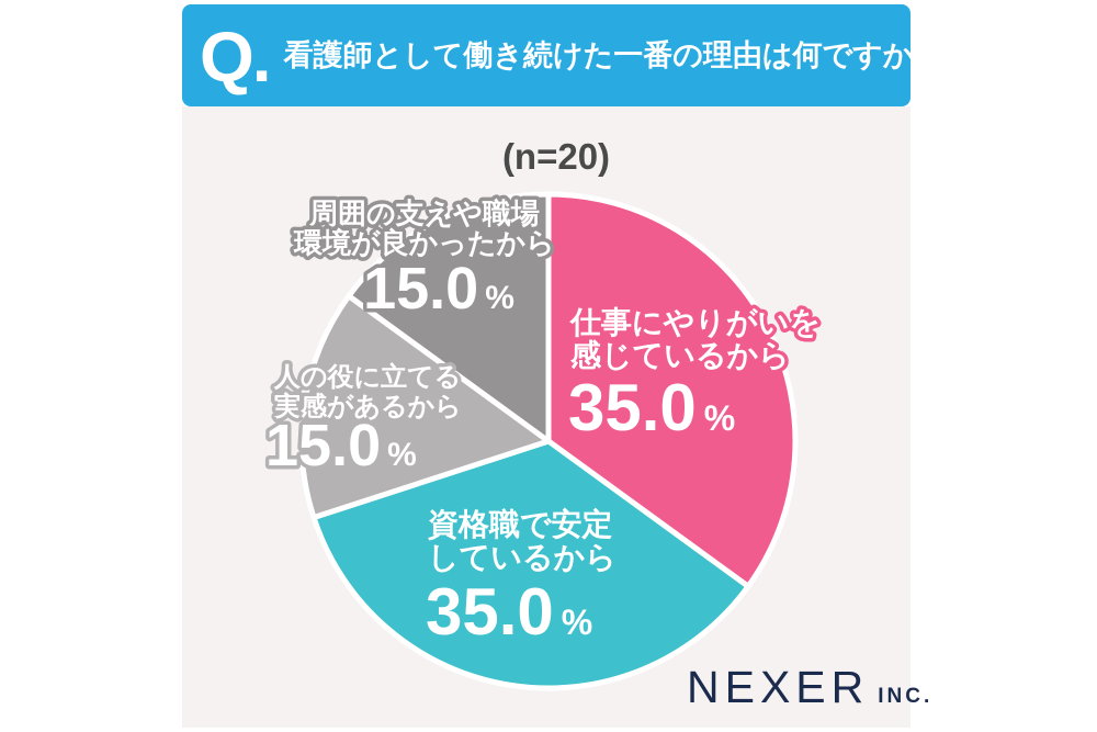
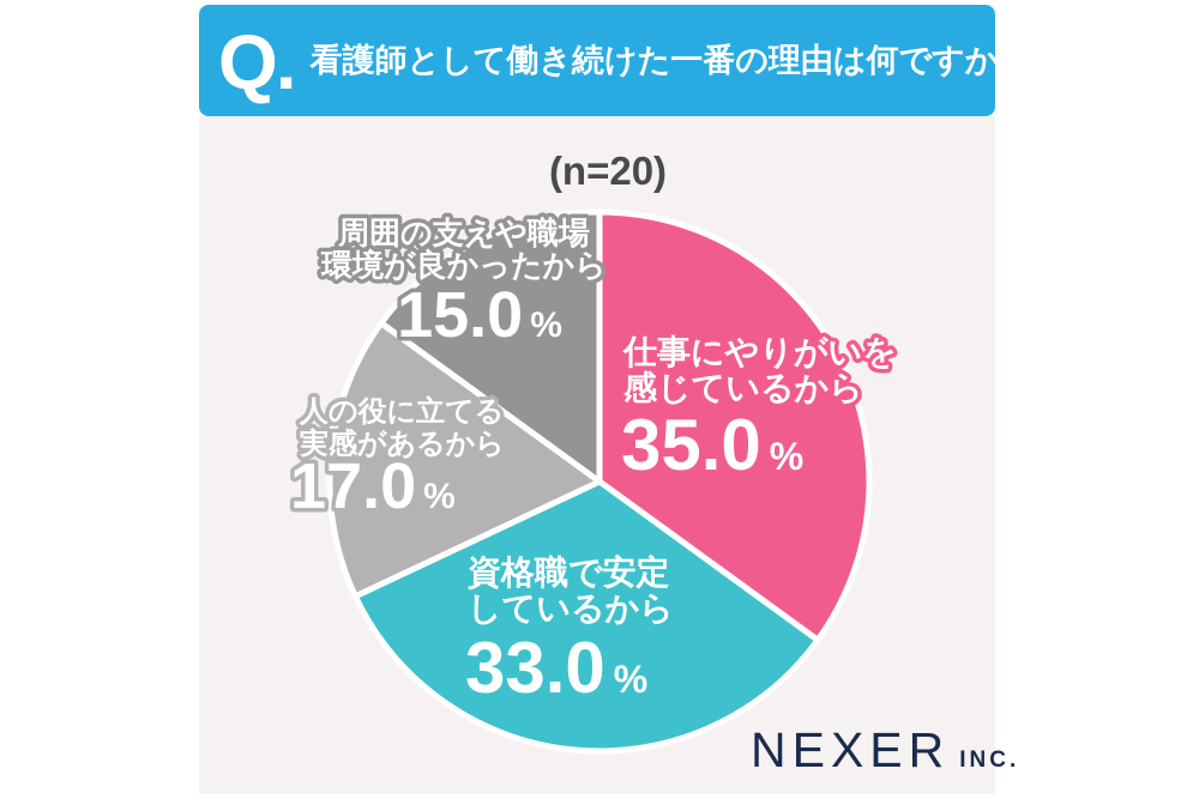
資格職で安定しているから: 35.0 -> 33.0
人の役に立てる実感があるから: 15.0 -> 17.0
